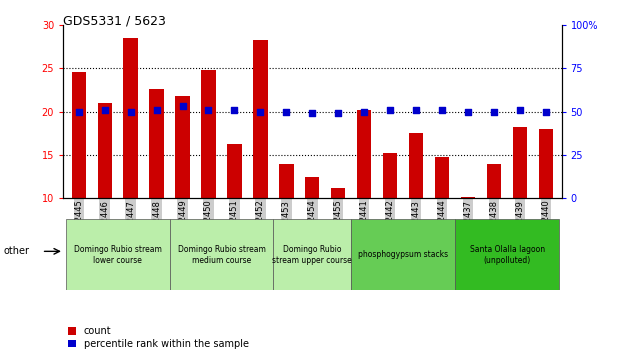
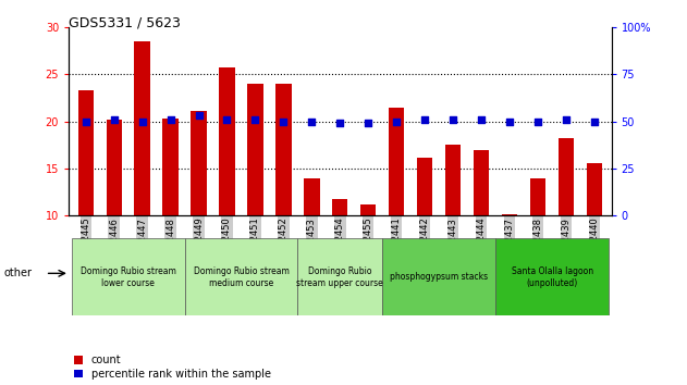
count/GSM832445: 24.6 -> 23.3
count/GSM832446: 21.0 -> 20.2
count/GSM832448: 22.6 -> 20.3
count/GSM832449: 21.8 -> 21.1
count/GSM832450: 24.8 -> 25.7
count/GSM832451: 16.2 -> 24.0
count/GSM832452: 28.2 -> 24.0
count/GSM832454: 12.4 -> 11.8
count/GSM832441: 20.2 -> 21.5
count/GSM832442: 15.2 -> 16.1
count/GSM832444: 14.8 -> 17.0
count/GSM832440: 18.0 -> 15.6
